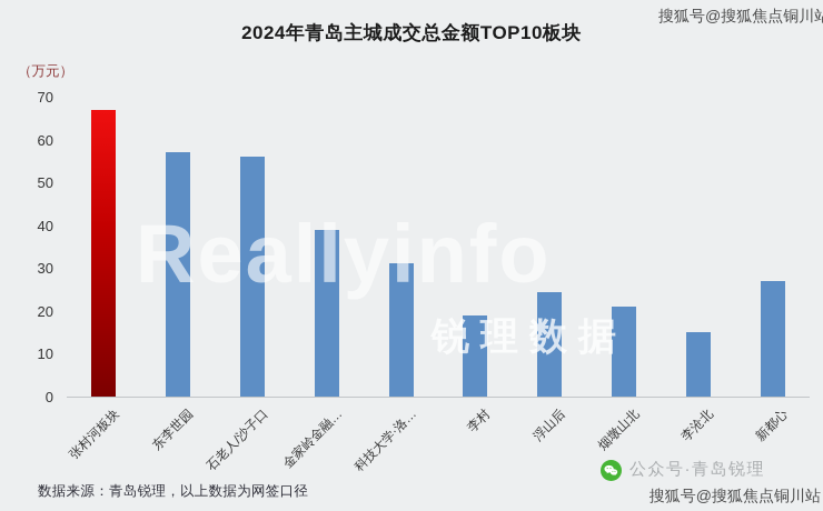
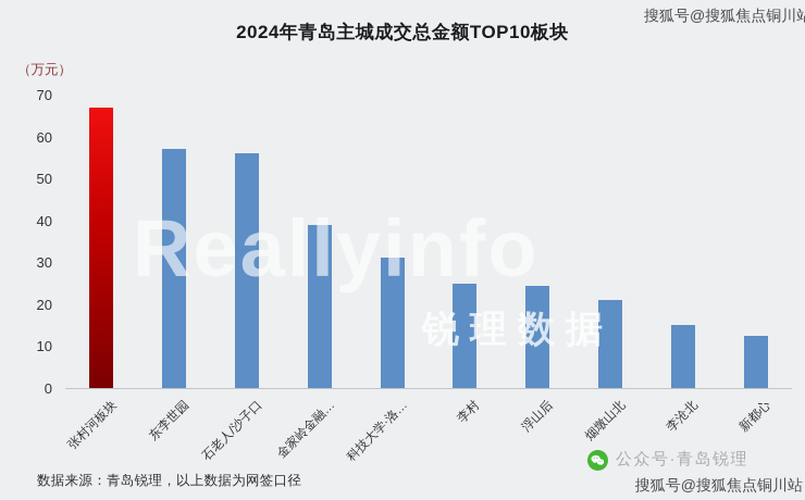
李村: 19 -> 25
新都心: 27 -> 12
